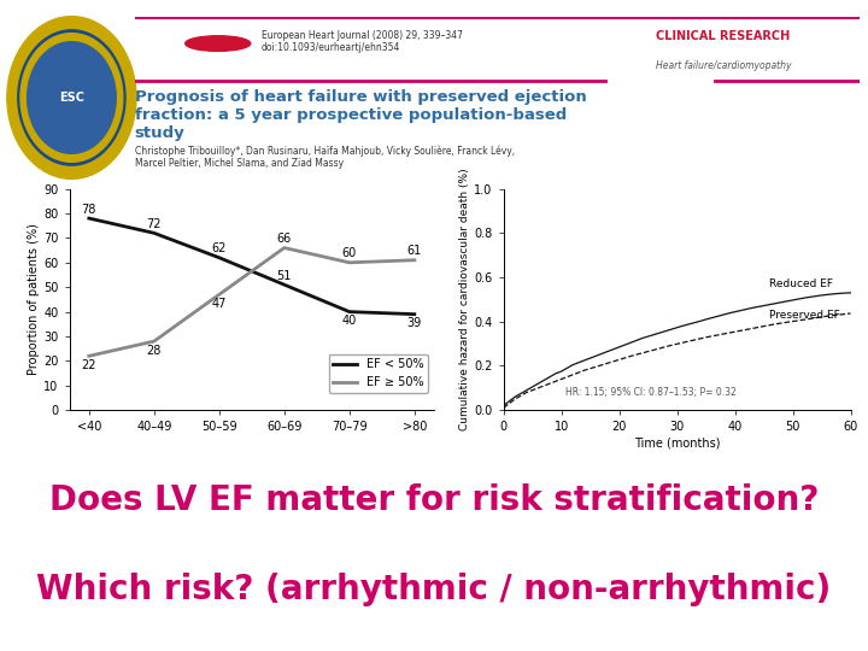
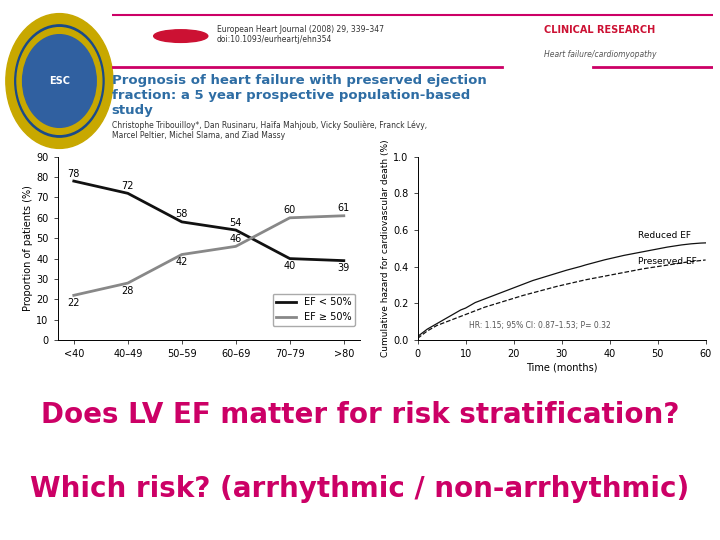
EF < 50%/50–59: 62 -> 58
EF ≥ 50%/50–59: 47 -> 42
EF < 50%/60–69: 51 -> 54
EF ≥ 50%/60–69: 66 -> 46
